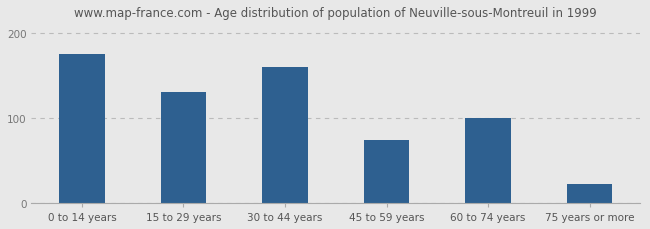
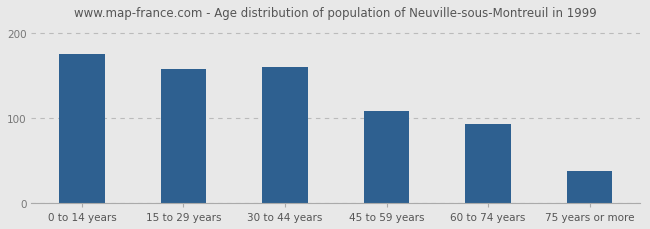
15 to 29 years: 130 -> 158
45 to 59 years: 74 -> 108
60 to 74 years: 100 -> 93
75 years or more: 22 -> 38
